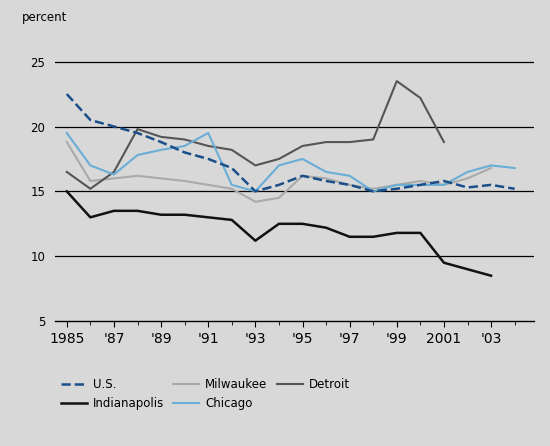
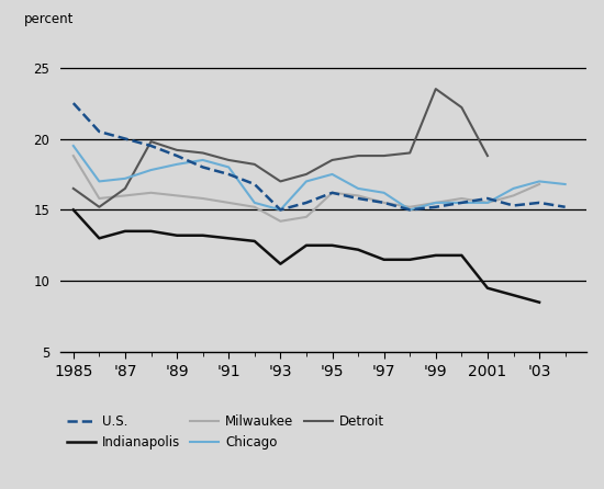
Chicago/'87: 16.3 -> 17.2
Chicago/'91: 19.5 -> 18.0
